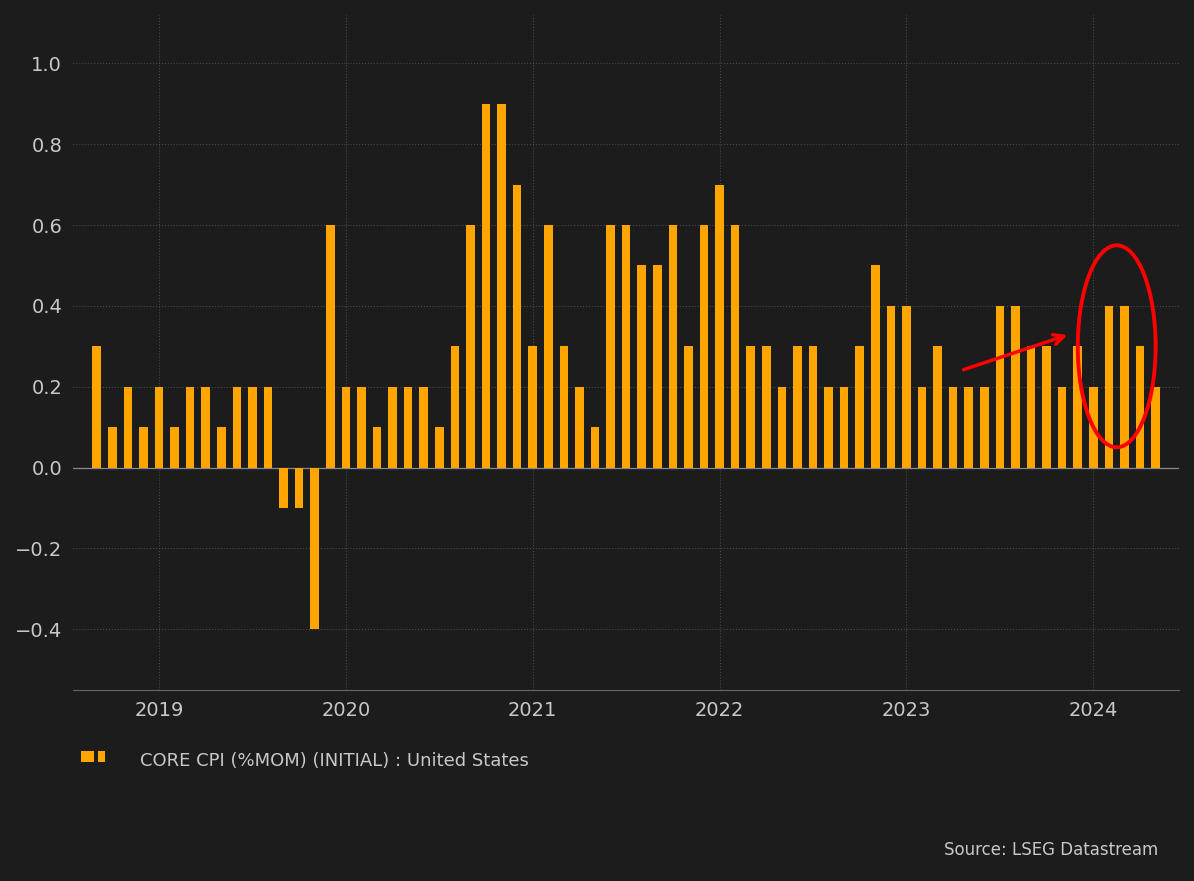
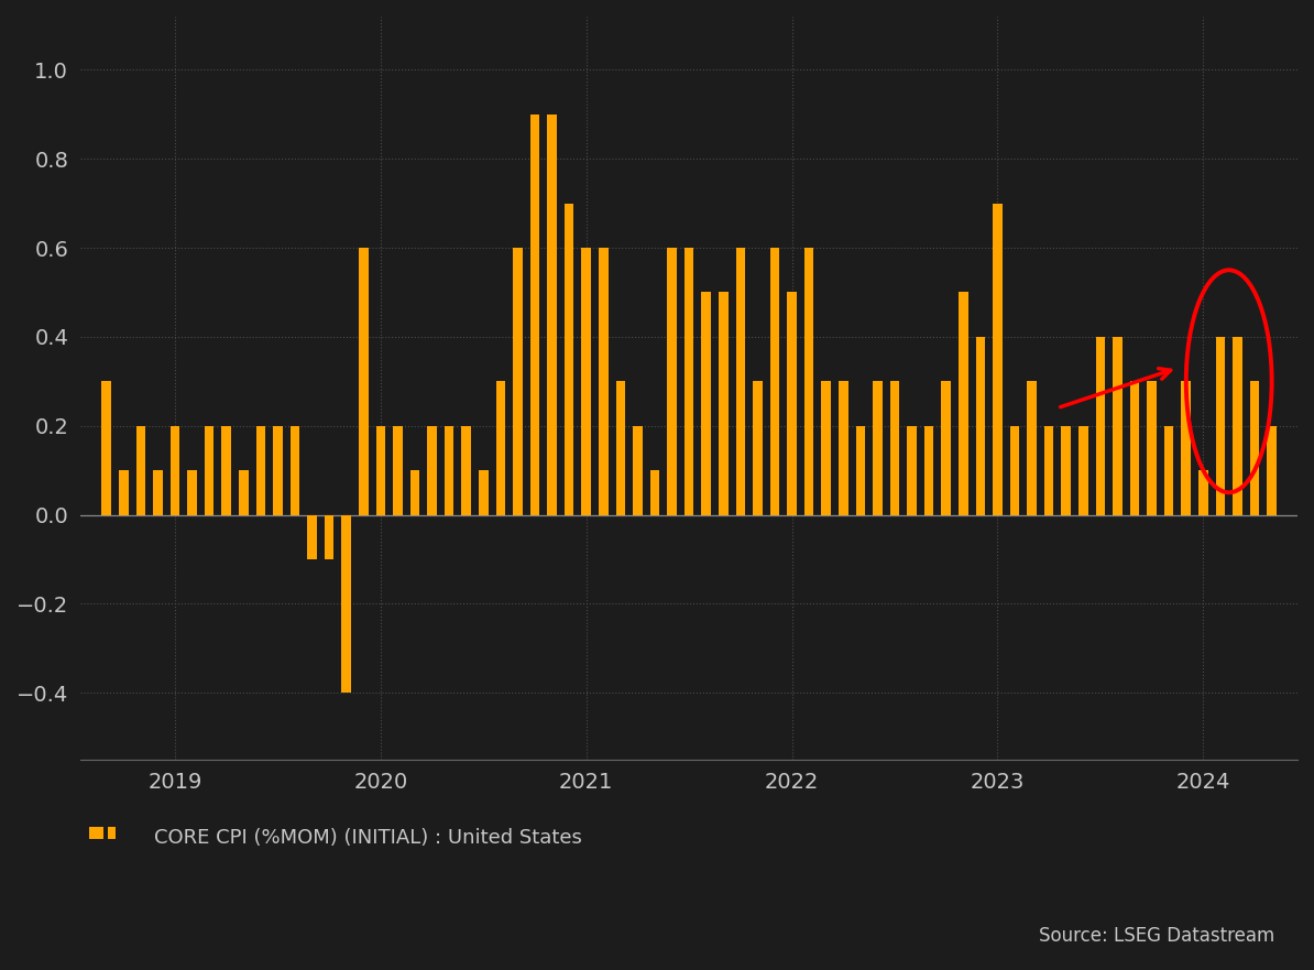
2021: 0.3 -> 0.6
2022: 0.7 -> 0.5
2023: 0.4 -> 0.7
2024: 0.2 -> 0.1
